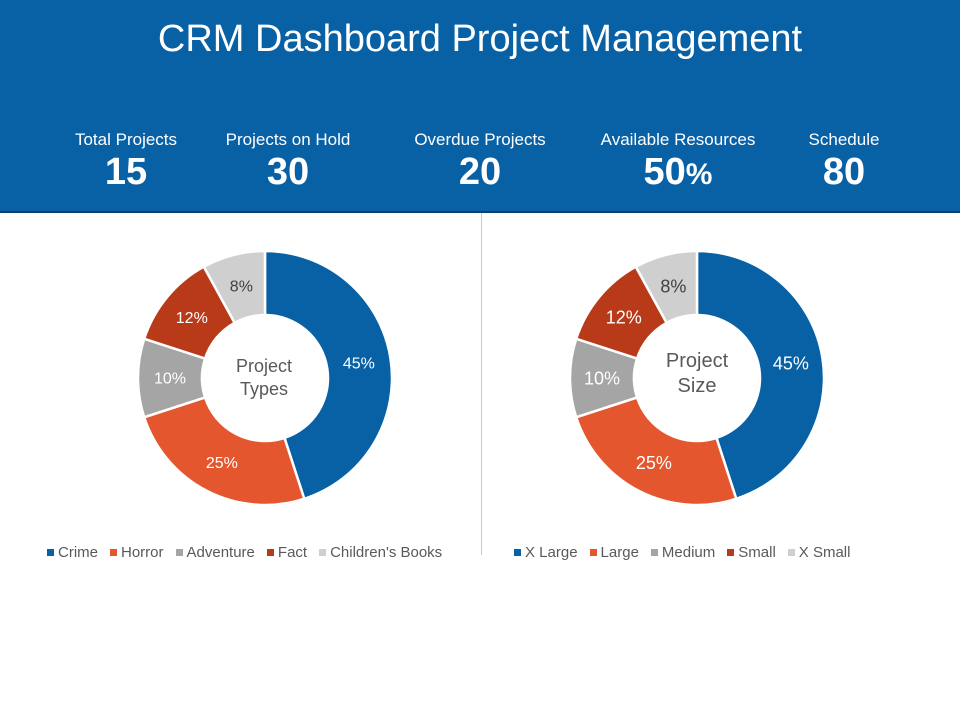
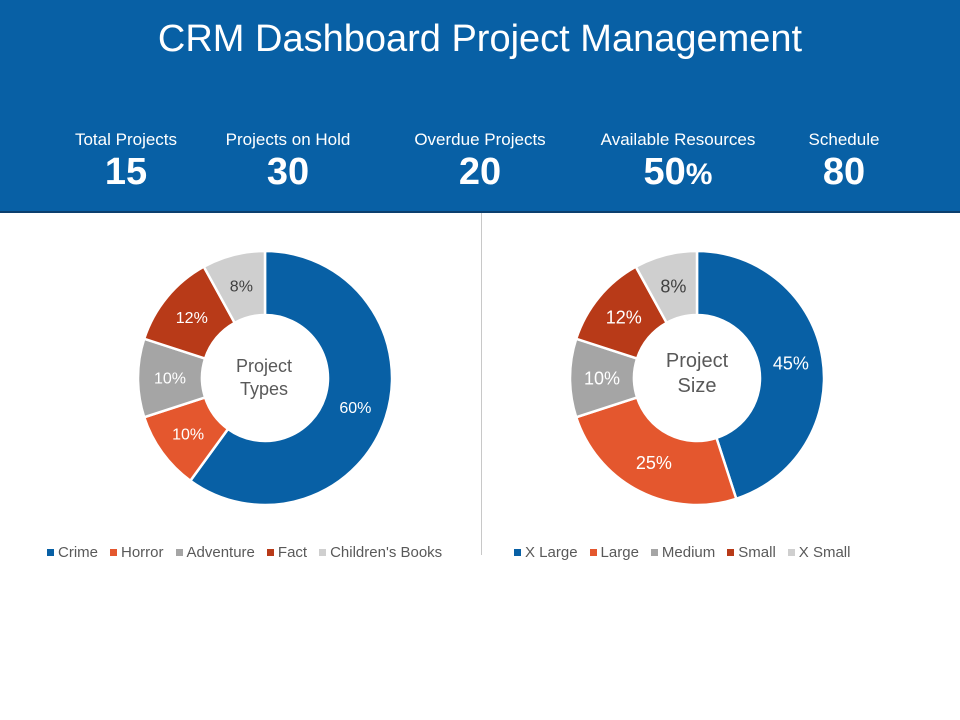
Project Types/Crime: 45% -> 60%
Project Types/Horror: 25% -> 10%
